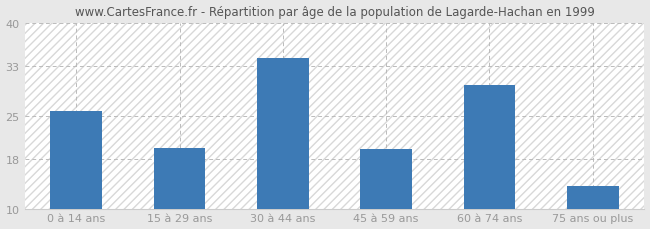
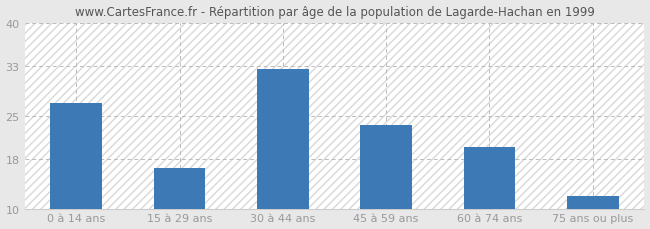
0 à 14 ans: 25.8 -> 27.0
15 à 29 ans: 19.8 -> 16.5
30 à 44 ans: 34.4 -> 32.5
45 à 59 ans: 19.6 -> 23.5
60 à 74 ans: 30.0 -> 20.0
75 ans ou plus: 13.6 -> 12.0
